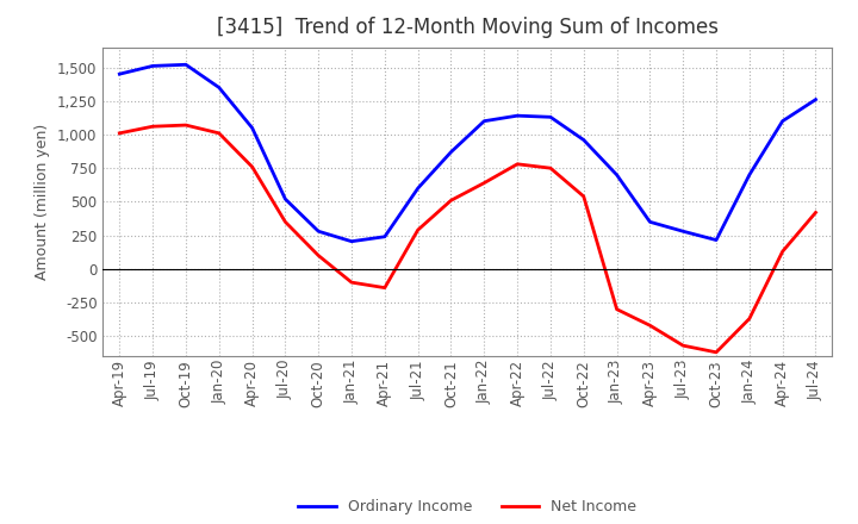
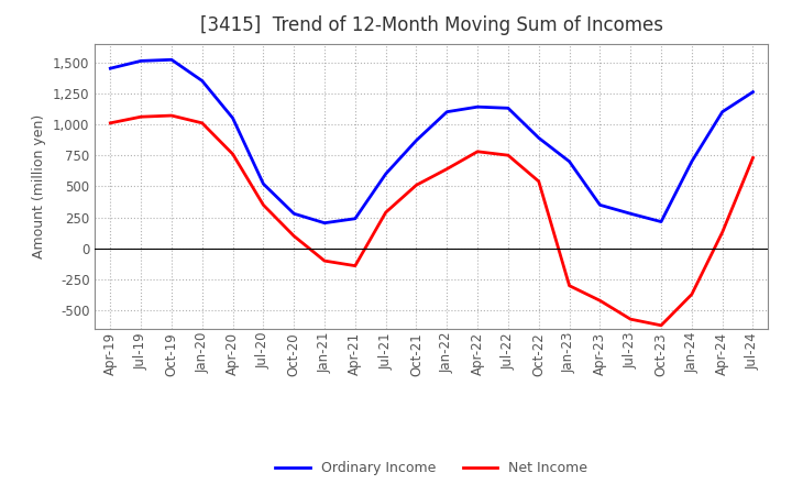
Ordinary Income/Oct-22: 960 -> 890
Net Income/Jul-24: 420 -> 730
